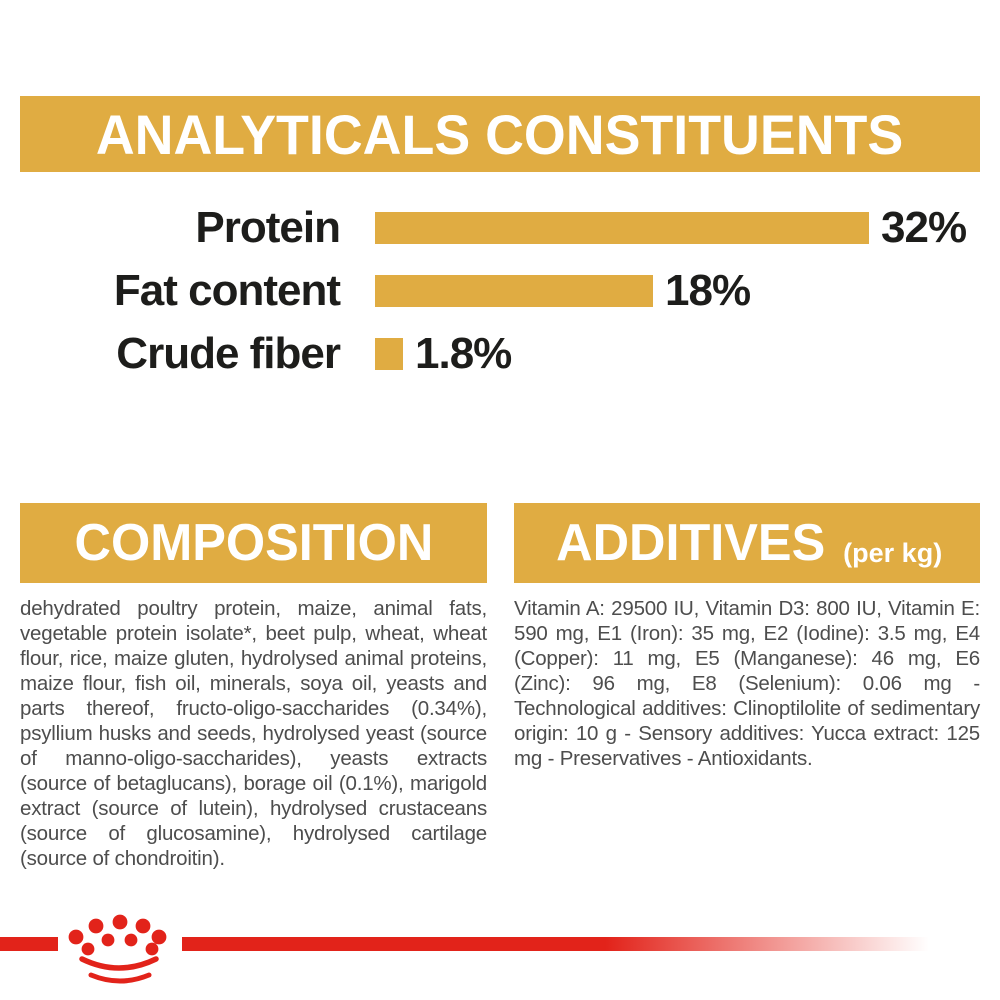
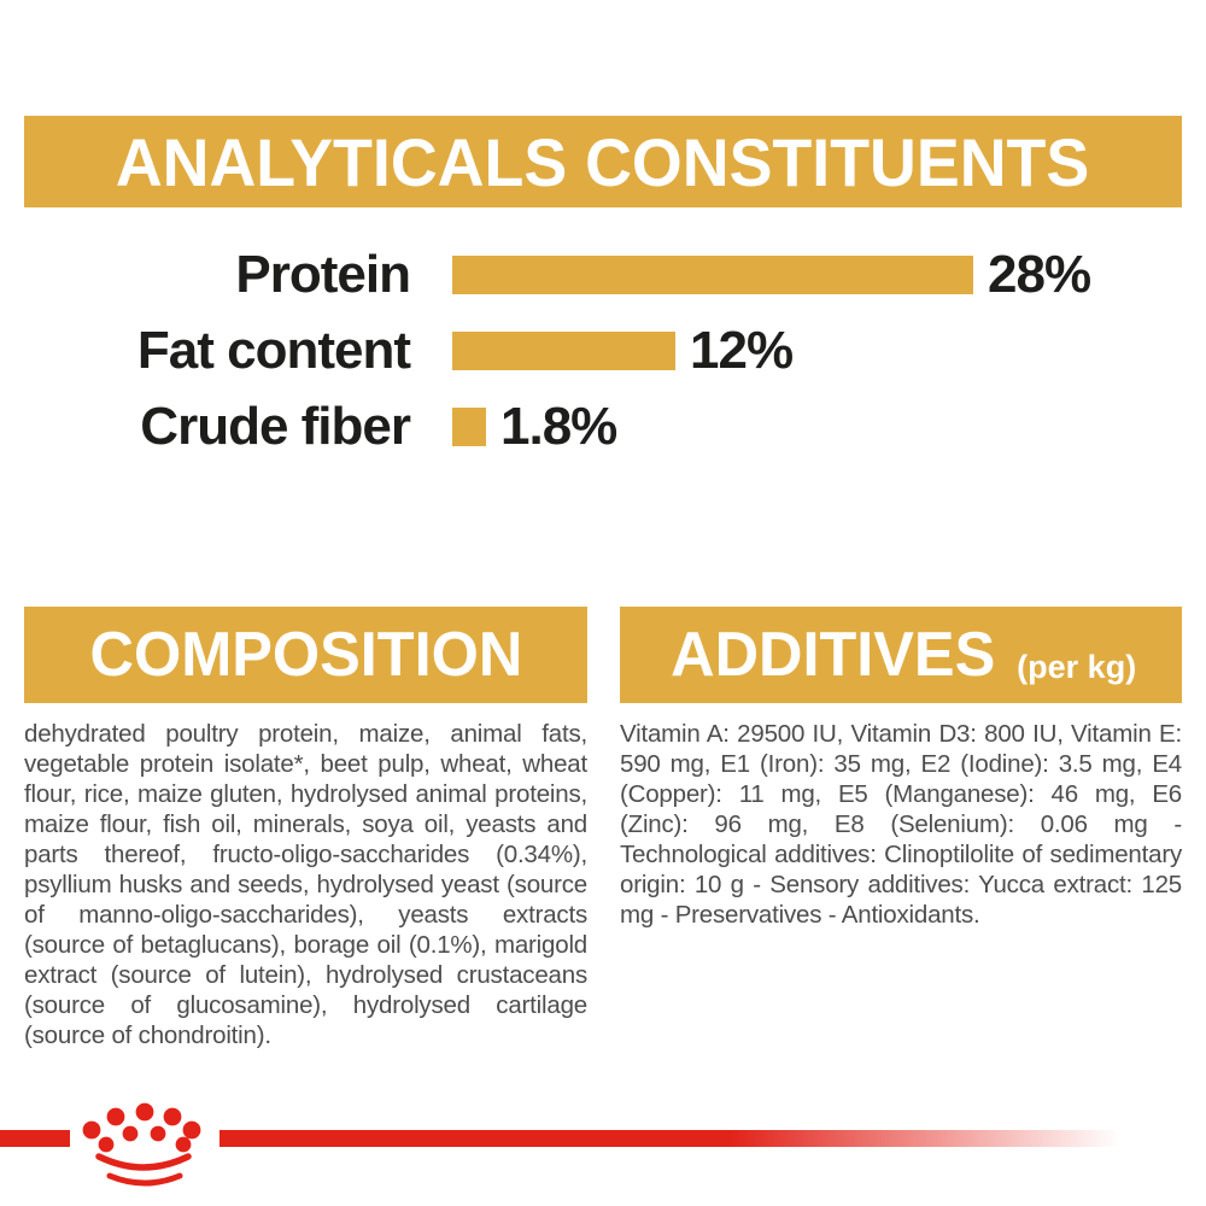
Protein: 32% -> 28%
Fat content: 18% -> 12%
